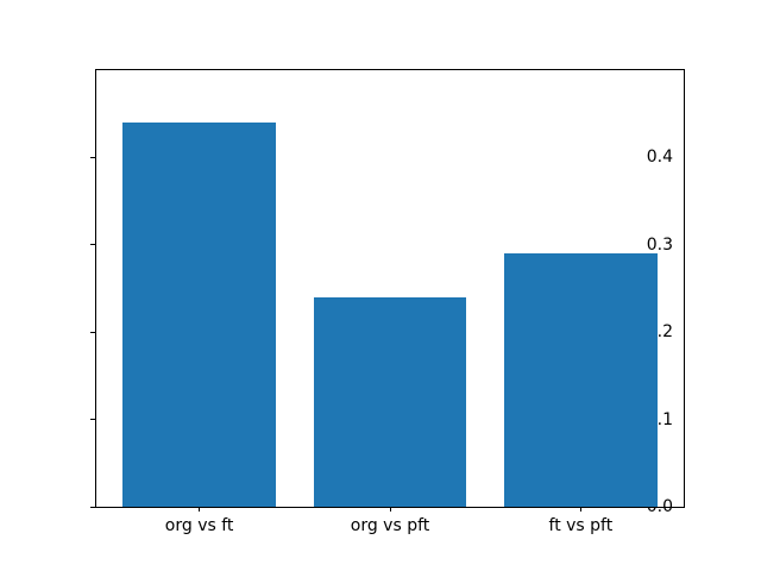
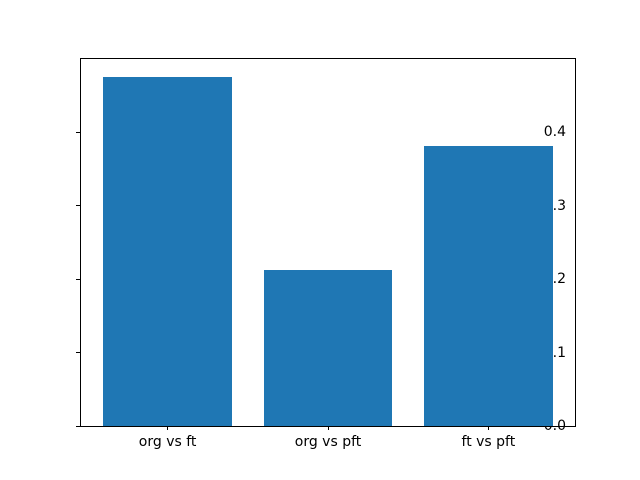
org vs ft: 0.44 -> 0.48
org vs pft: 0.24 -> 0.21
ft vs pft: 0.29 -> 0.38
